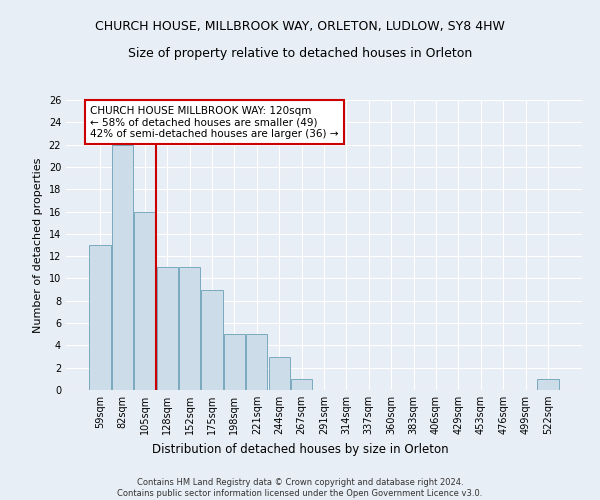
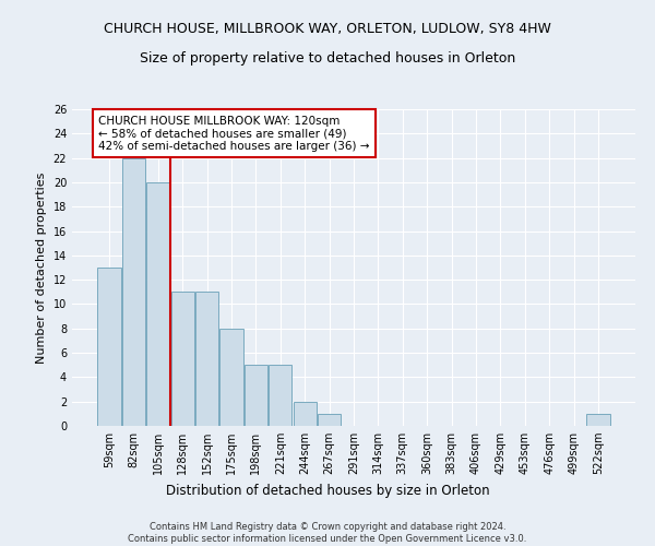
105sqm: 16 -> 20
175sqm: 9 -> 8
244sqm: 3 -> 2
